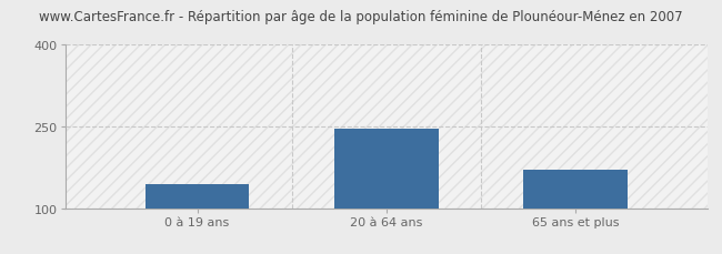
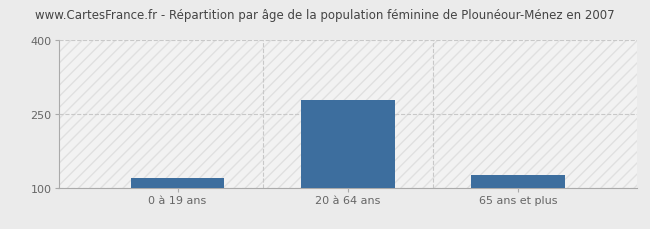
0 à 19 ans: 145 -> 120
20 à 64 ans: 245 -> 278
65 ans et plus: 170 -> 125
